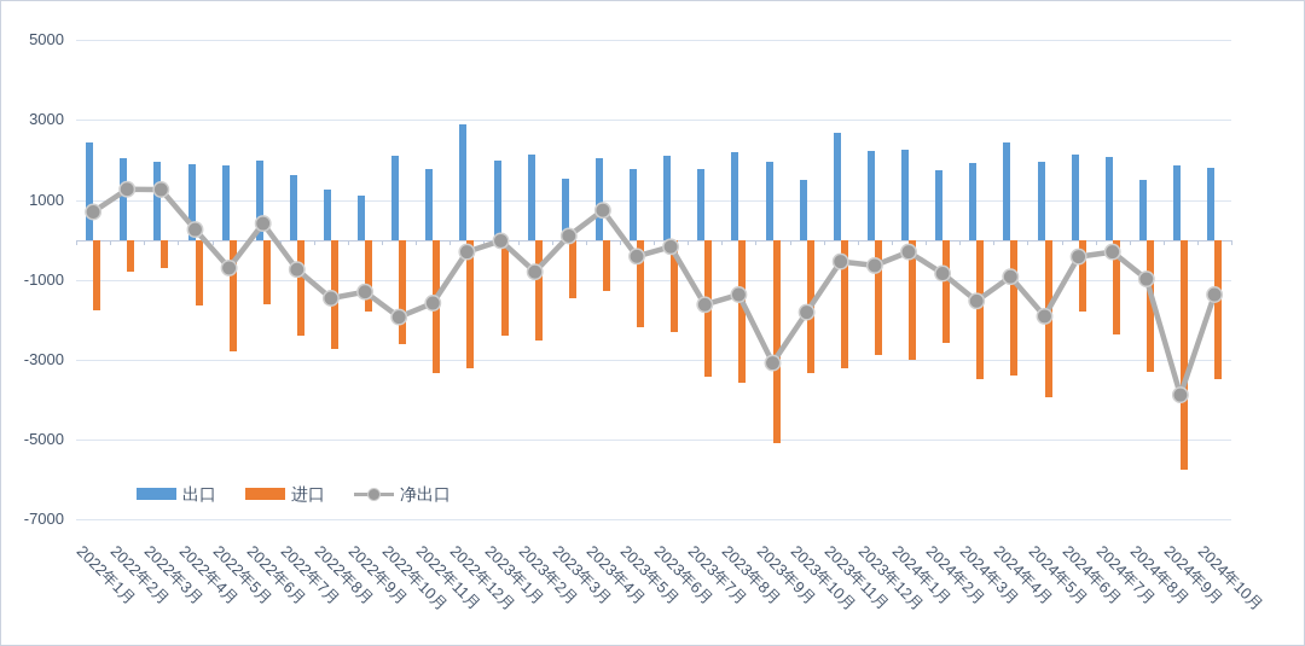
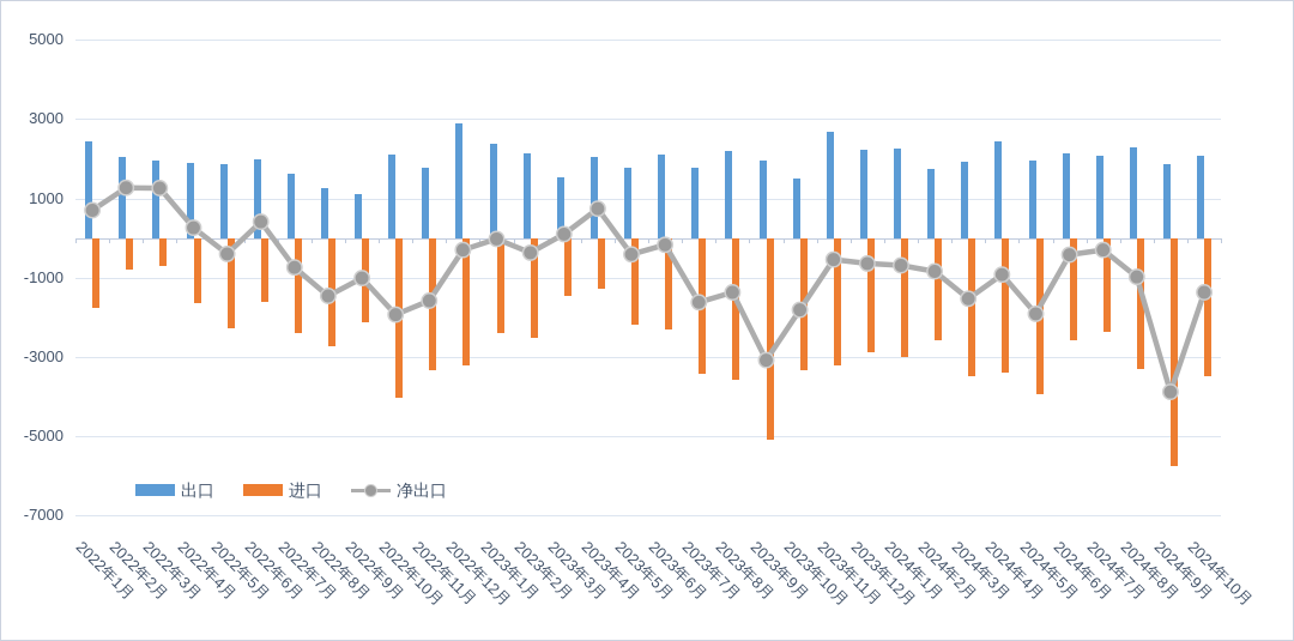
进口/2022年5月: -2800 -> -2300
净出口/2022年5月: -700 -> -400
进口/2022年9月: -1800 -> -2100
净出口/2022年9月: -1300 -> -1000
进口/2022年10月: -2600 -> -4000
出口/2023年1月: 2000 -> 2400
净出口/2023年2月: -800 -> -400
净出口/2024年1月: -300 -> -700
进口/2024年6月: -1800 -> -2600
出口/2024年8月: 1500 -> 2300
出口/2024年10月: 1800 -> 2100
